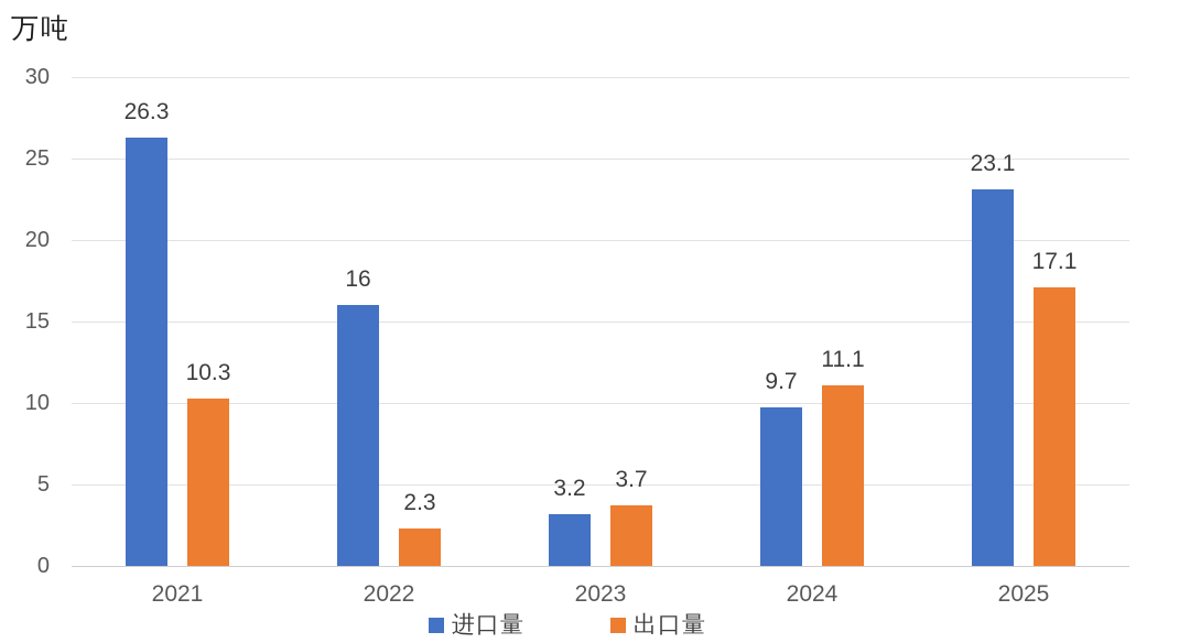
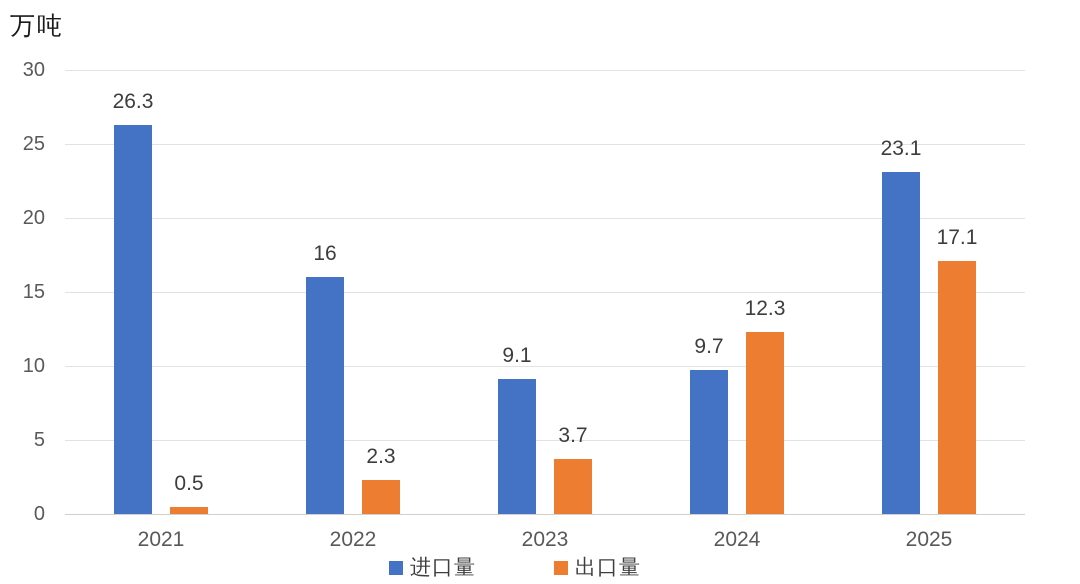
出口量/2021: 10.3 -> 0.5
进口量/2023: 3.2 -> 9.1
出口量/2024: 11.1 -> 12.3
